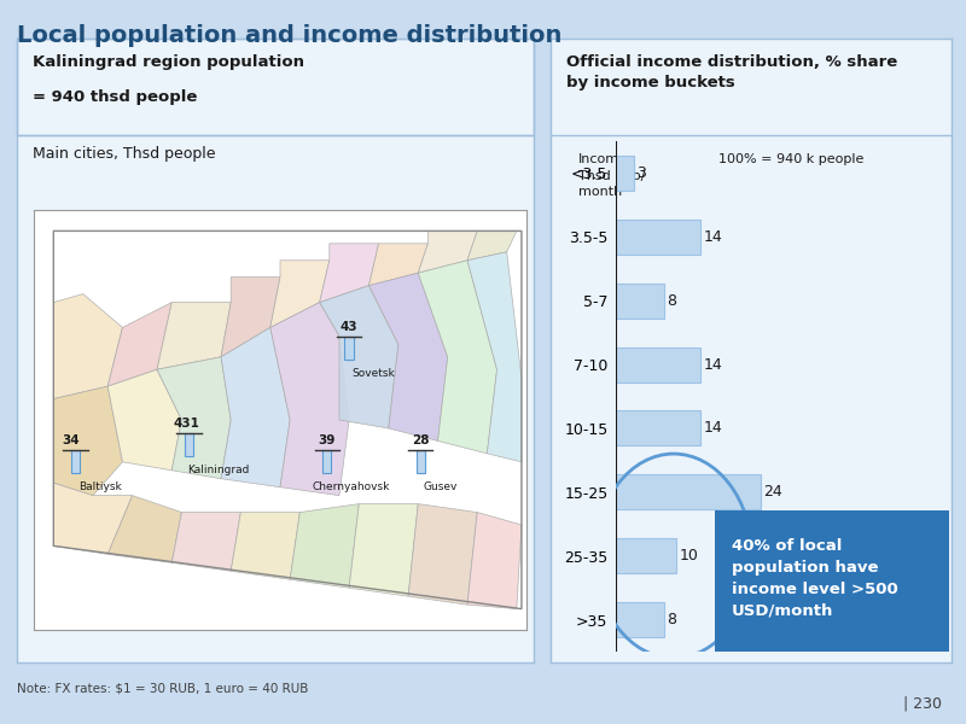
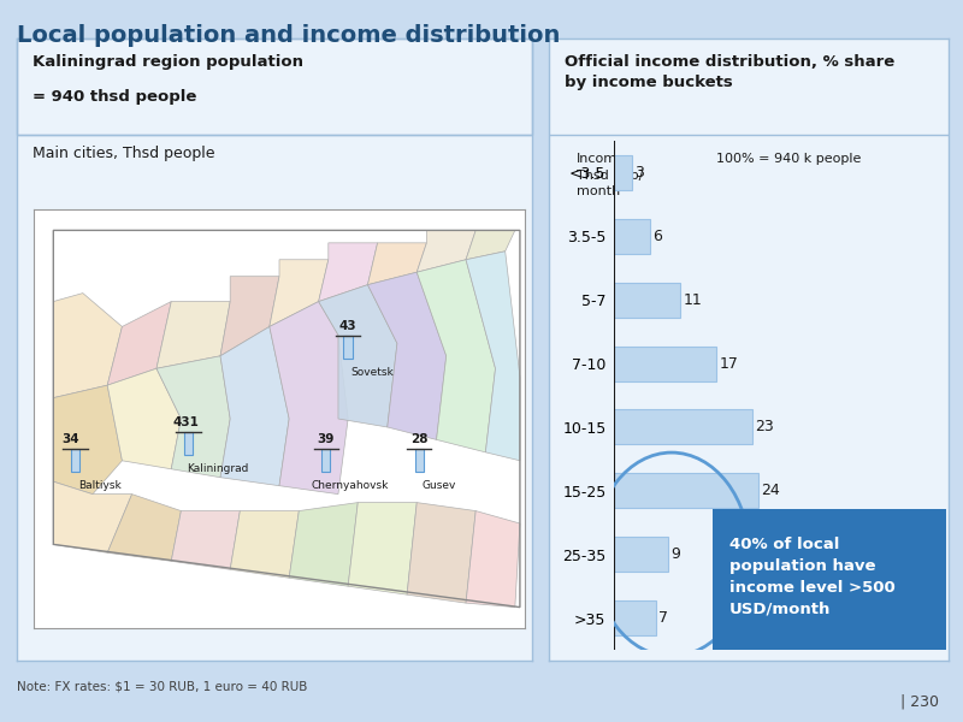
3.5-5: 14 -> 6
5-7: 8 -> 11
7-10: 14 -> 17
10-15: 14 -> 23
25-35: 10 -> 9
>35: 8 -> 7
